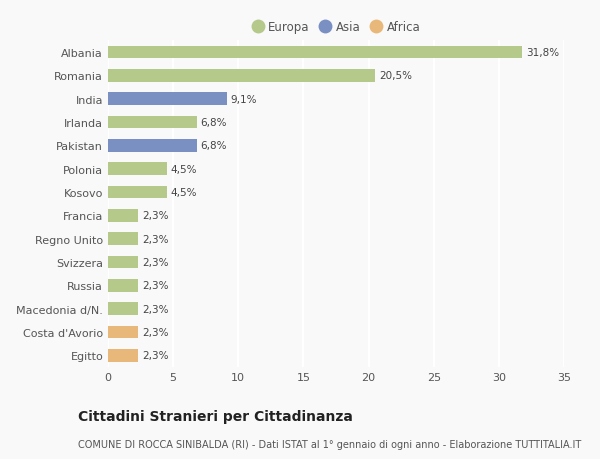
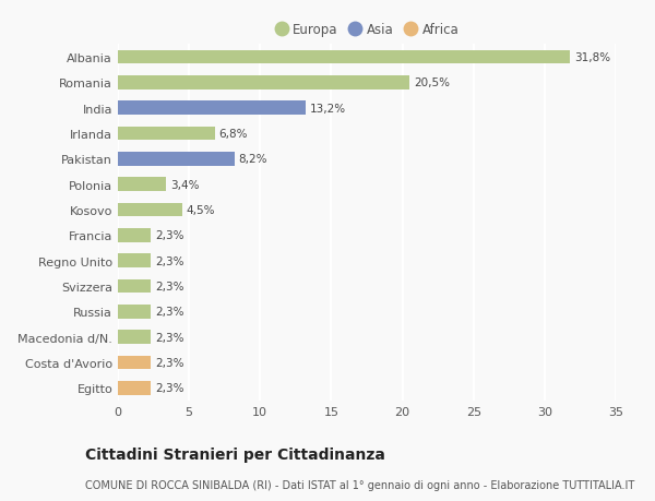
India: 9,1% -> 13,2%
Pakistan: 6,8% -> 8,2%
Polonia: 4,5% -> 3,4%
